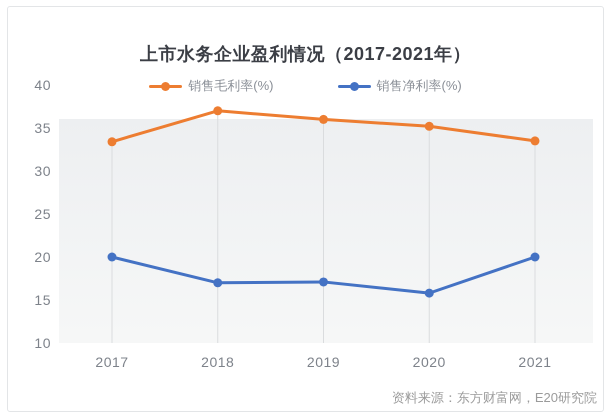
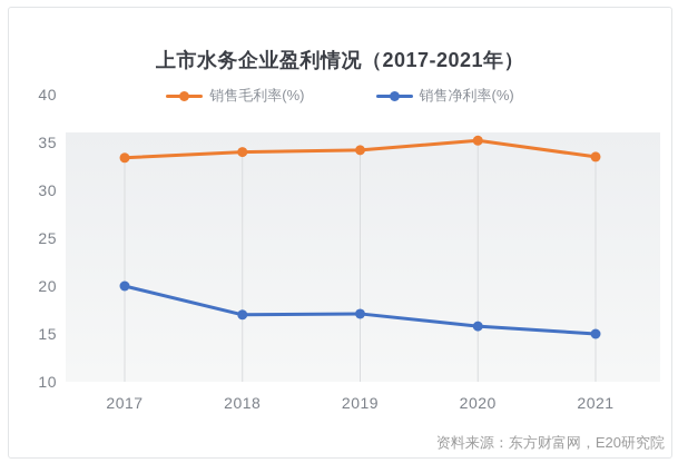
销售毛利率(%)/2018: 37 -> 34
销售毛利率(%)/2019: 36 -> 34
销售净利率(%)/2021: 20 -> 15
